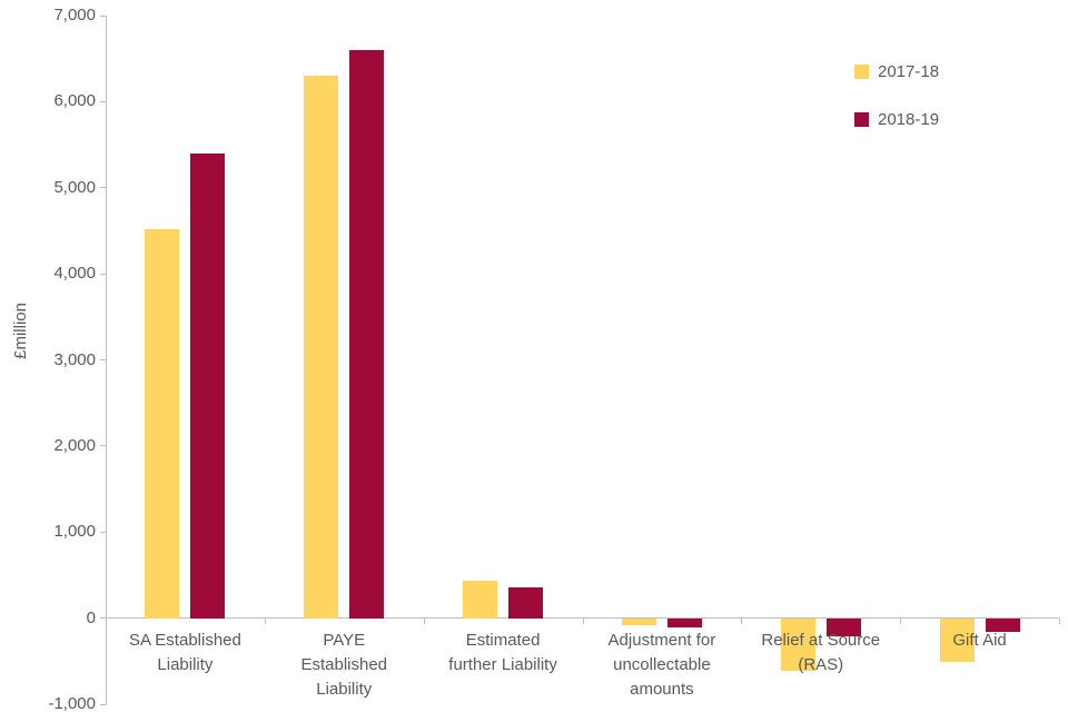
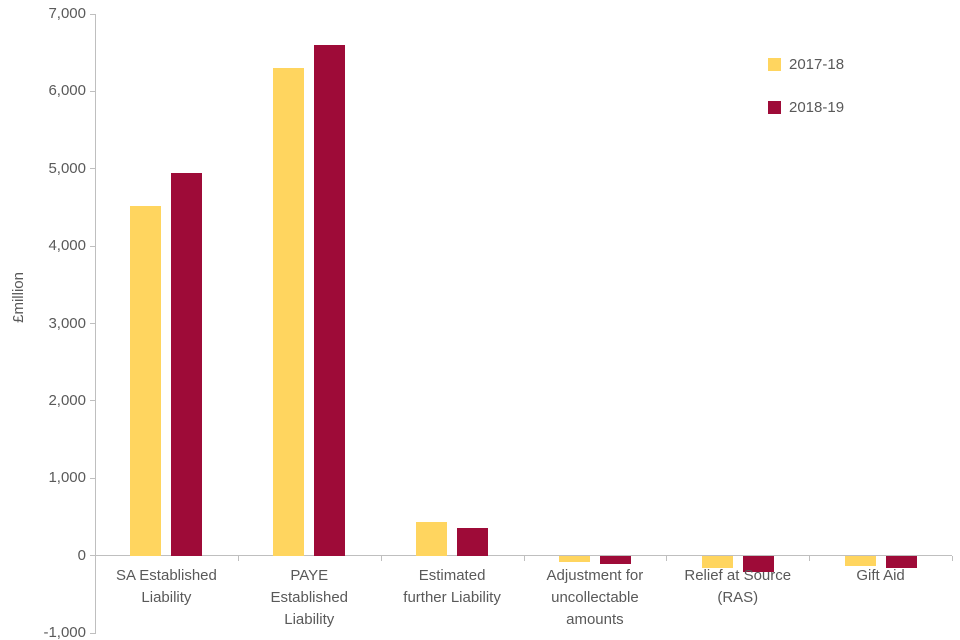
2018-19/SA Established Liability: 5400 -> 5000
2017-18/Relief at Source (RAS): -600 -> -200
2017-18/Gift Aid: -500 -> -100
